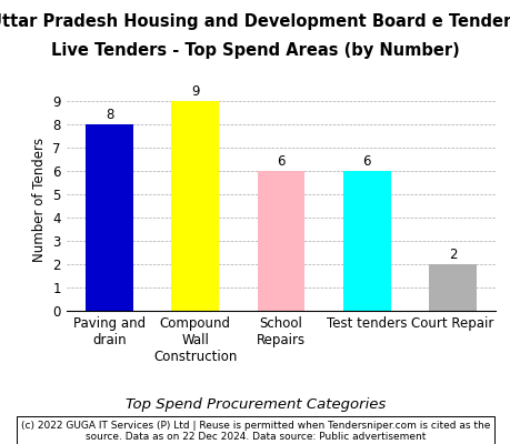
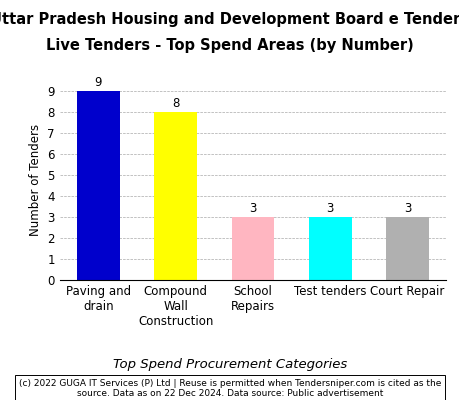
Paving and drain: 8 -> 9
Compound Wall Construction: 9 -> 8
School Repairs: 6 -> 3
Test tenders: 6 -> 3
Court Repair: 2 -> 3
